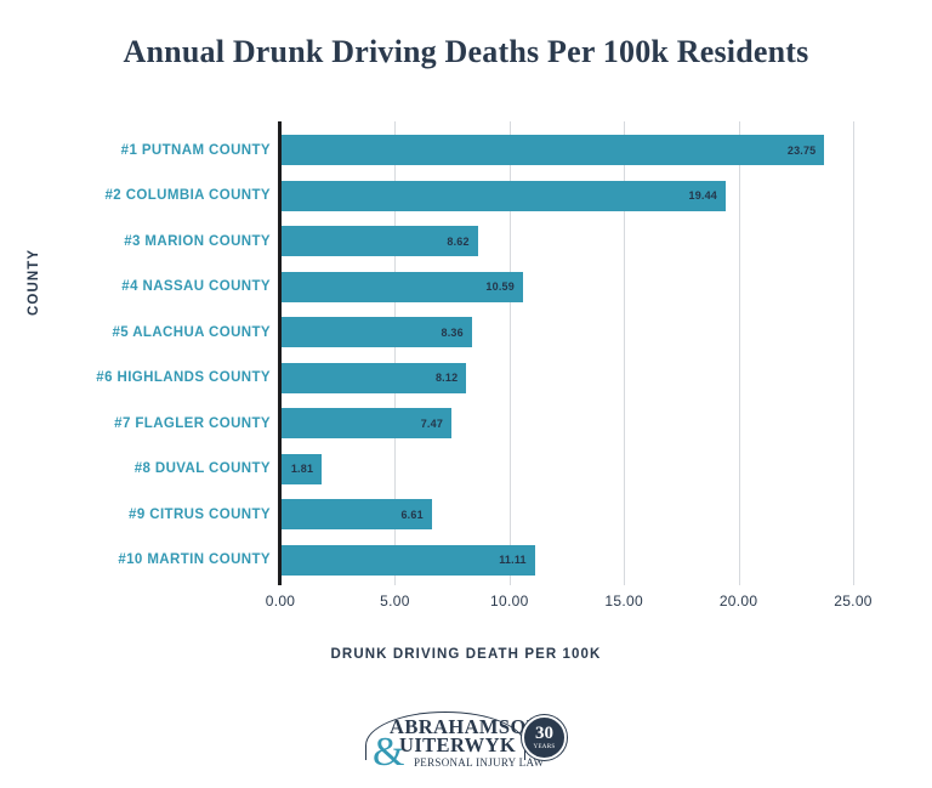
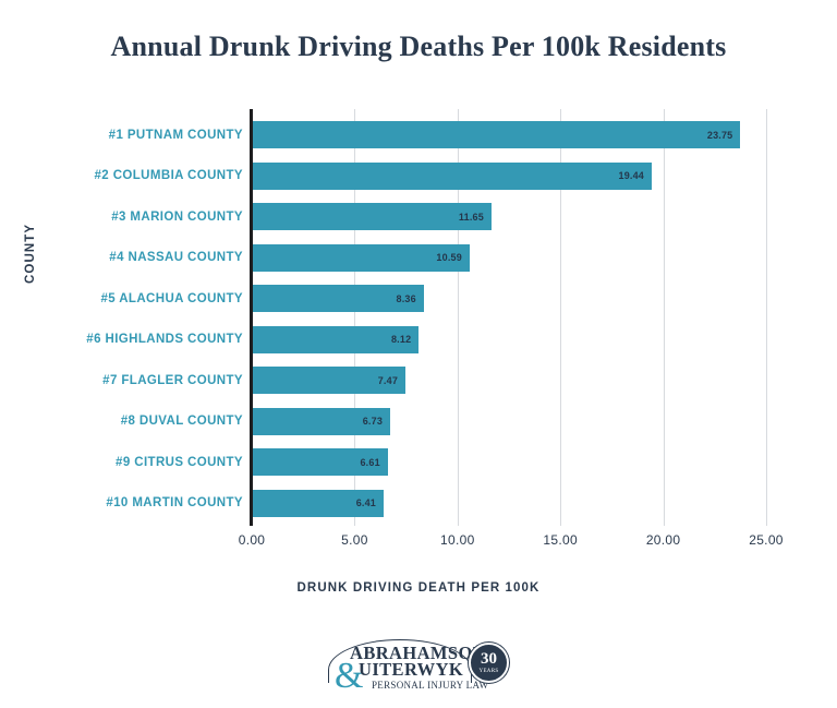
#3 MARION COUNTY: 8.62 -> 11.65
#8 DUVAL COUNTY: 1.81 -> 6.73
#10 MARTIN COUNTY: 11.11 -> 6.41
